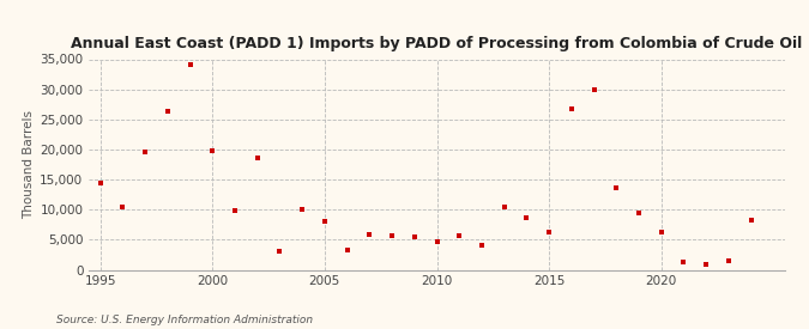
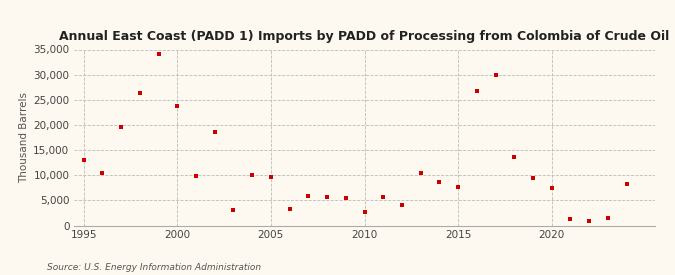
1995: 14,500 -> 13,000
2000: 19,700 -> 23,800
2005: 8,000 -> 9,600
2010: 4,700 -> 2,600
2015: 6,200 -> 7,600
2020: 6,200 -> 7,400
